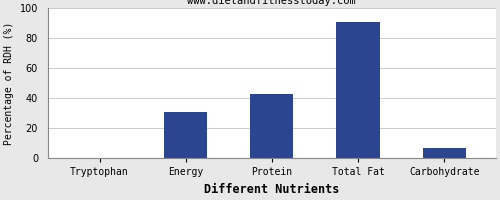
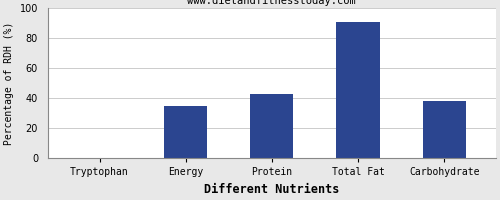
Energy: 31 -> 35
Carbohydrate: 7 -> 38
